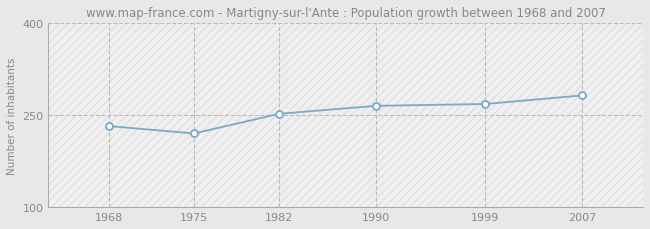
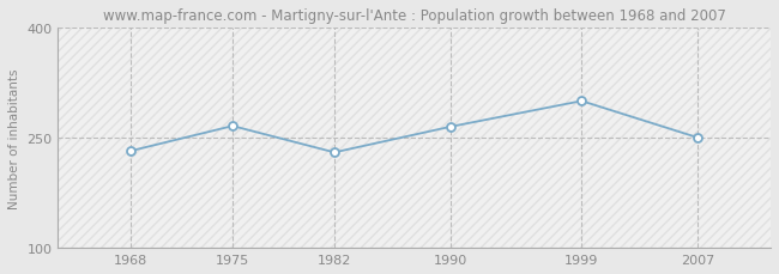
1975: 220 -> 266
1982: 252 -> 230
1999: 268 -> 300
2007: 282 -> 250
